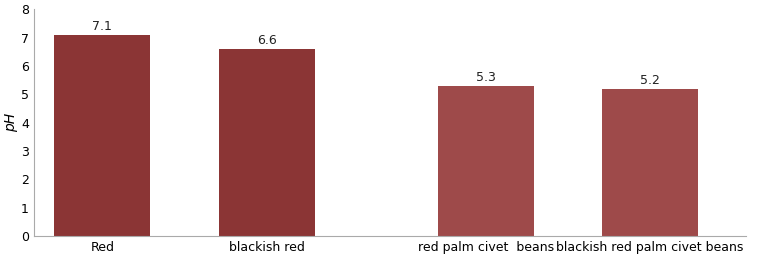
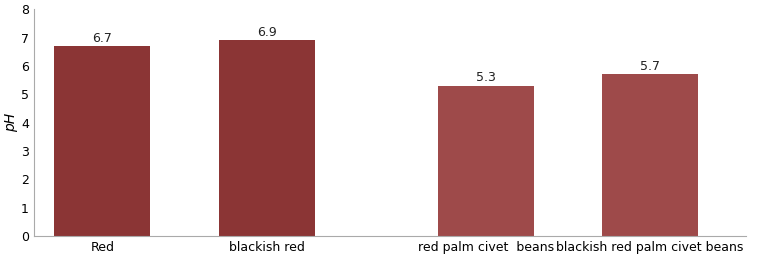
Red: 7.1 -> 6.7
blackish red: 6.6 -> 6.9
blackish red palm civet beans: 5.2 -> 5.7
